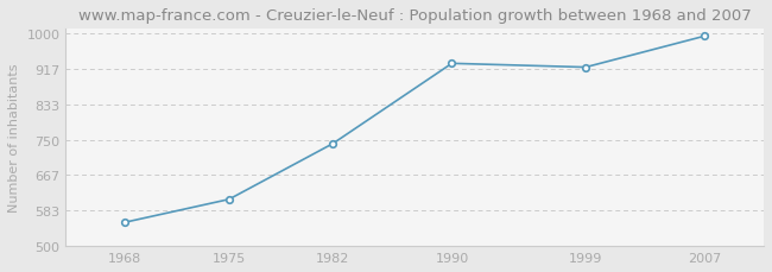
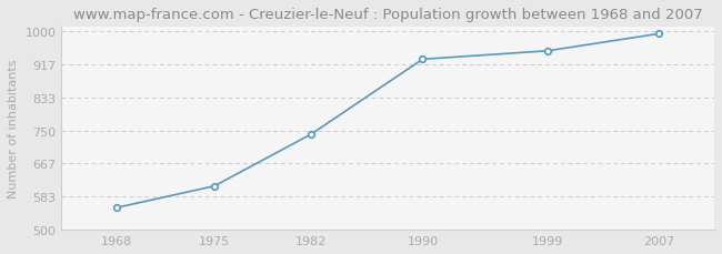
1999: 920 -> 950
